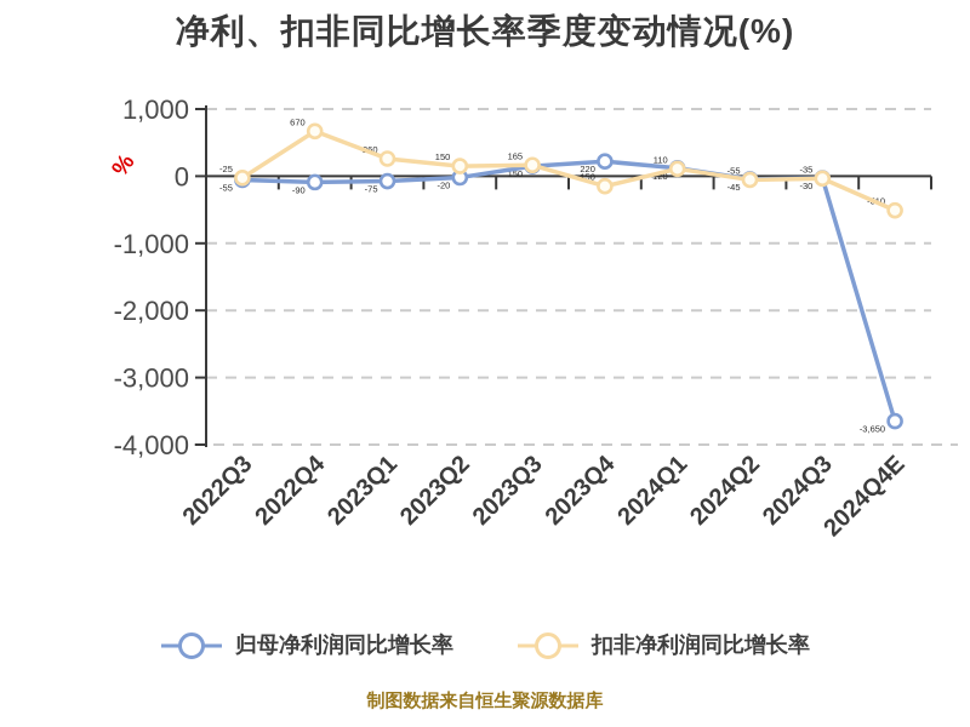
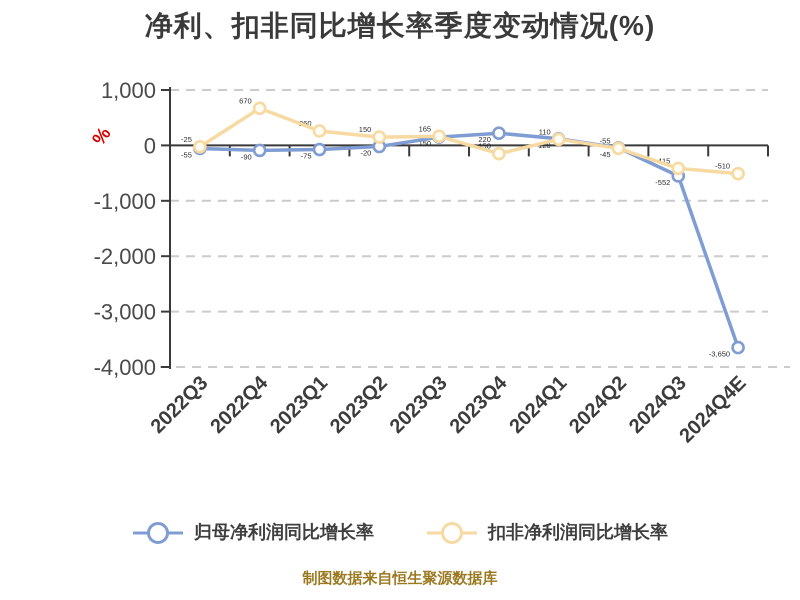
归母净利润同比增长率/2024Q3: -30 -> -552
扣非净利润同比增长率/2024Q3: -35 -> -415
